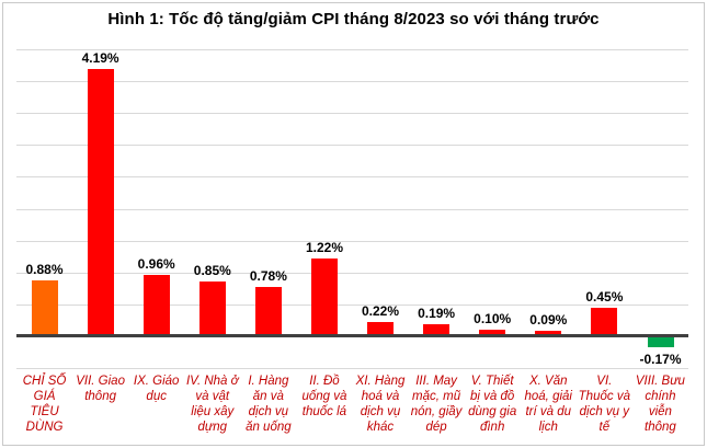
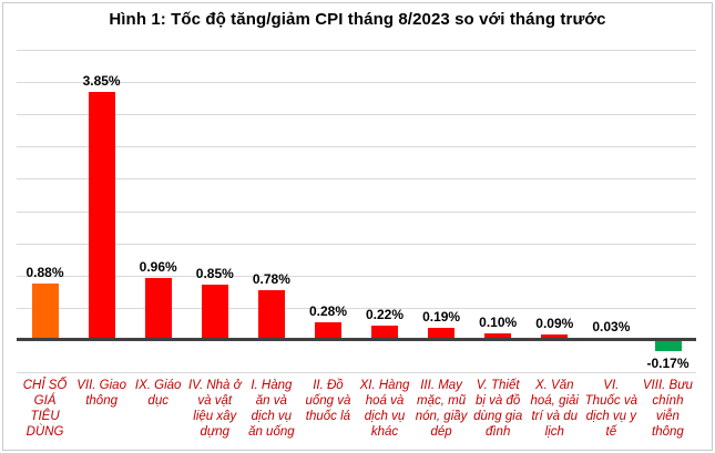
VII. Giao thông: 4.19% -> 3.85%
II. Đồ uống và thuốc lá: 1.22% -> 0.28%
VI. Thuốc và dịch vụ y tế: 0.45% -> 0.03%
